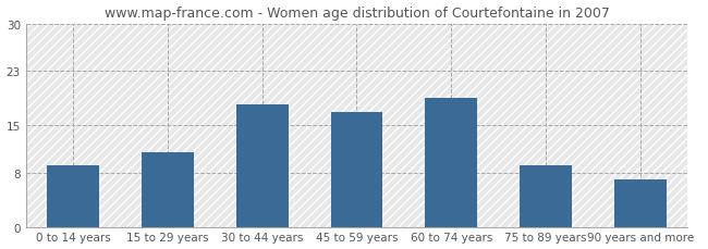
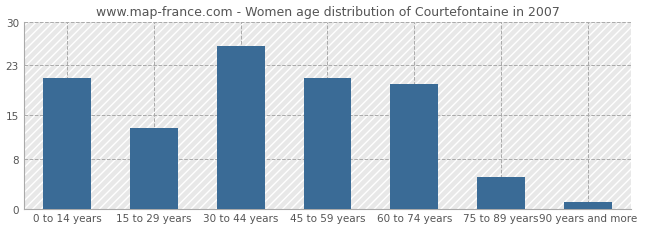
0 to 14 years: 9 -> 21
15 to 29 years: 11 -> 13
30 to 44 years: 18 -> 26
45 to 59 years: 17 -> 21
60 to 74 years: 19 -> 20
75 to 89 years: 9 -> 5
90 years and more: 7 -> 1
